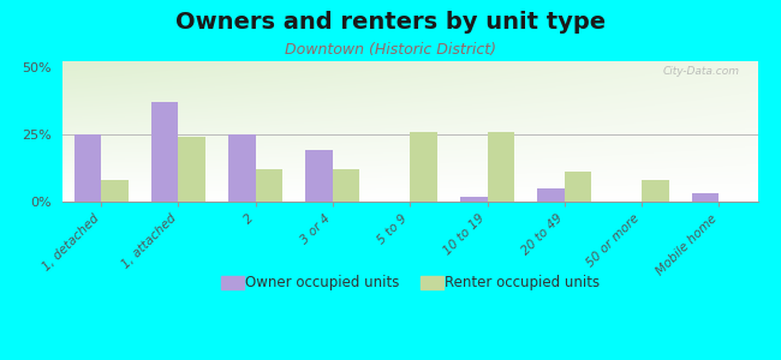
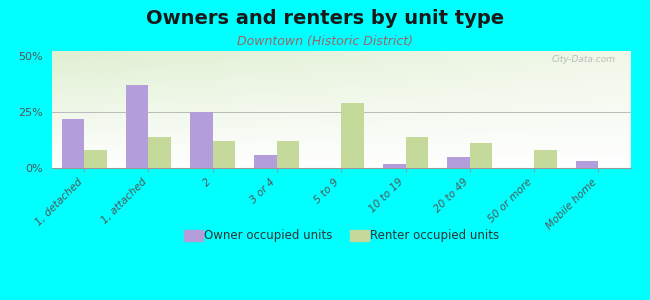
Owner occupied units/1, detached: 25% -> 22%
Renter occupied units/1, attached: 24% -> 14%
Owner occupied units/3 or 4: 19% -> 6%
Renter occupied units/5 to 9: 26% -> 29%
Renter occupied units/10 to 19: 26% -> 14%
